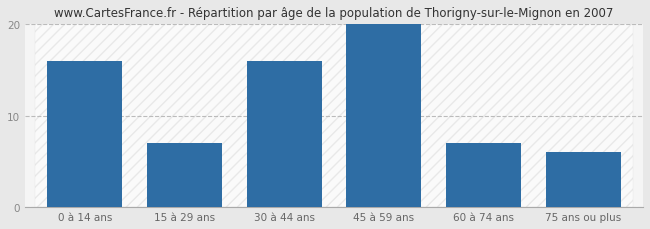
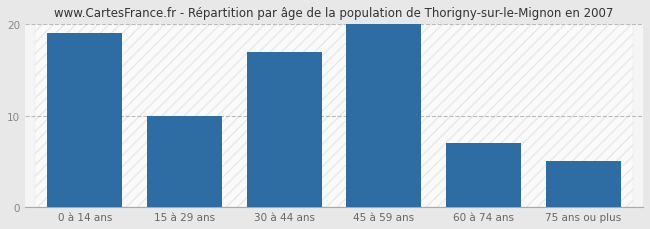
0 à 14 ans: 16 -> 19
15 à 29 ans: 7 -> 10
30 à 44 ans: 16 -> 17
75 ans ou plus: 6 -> 5
